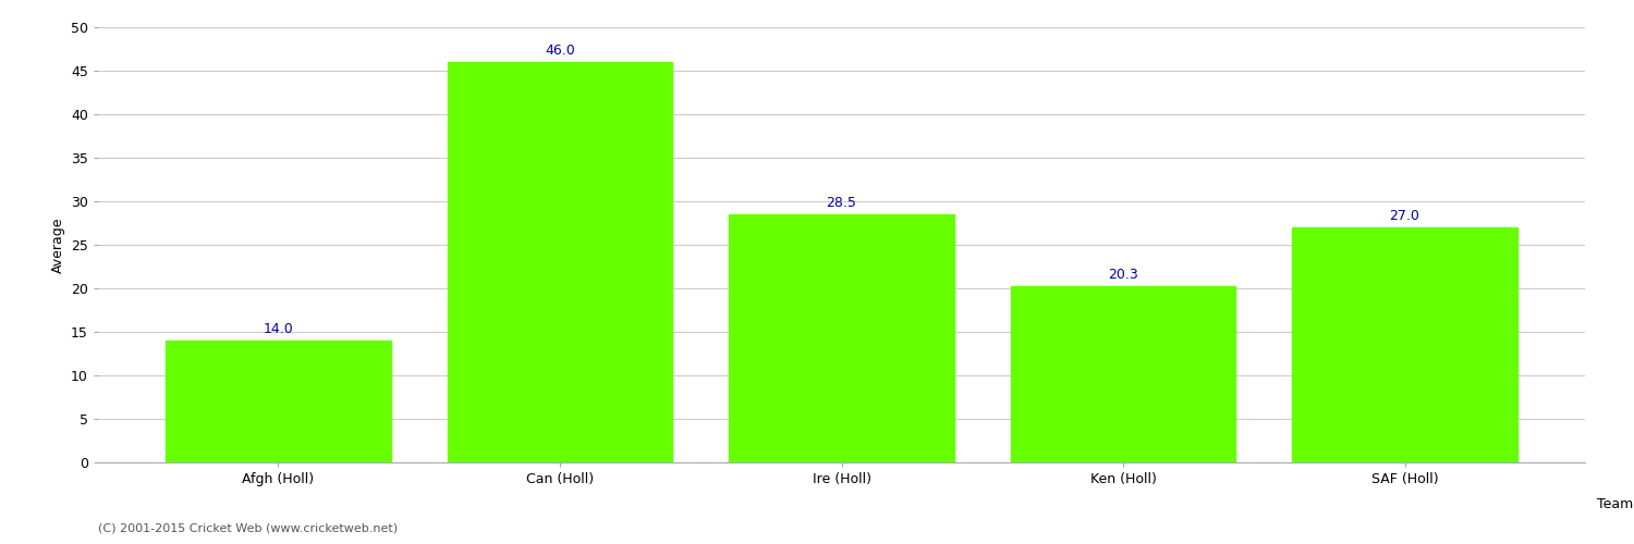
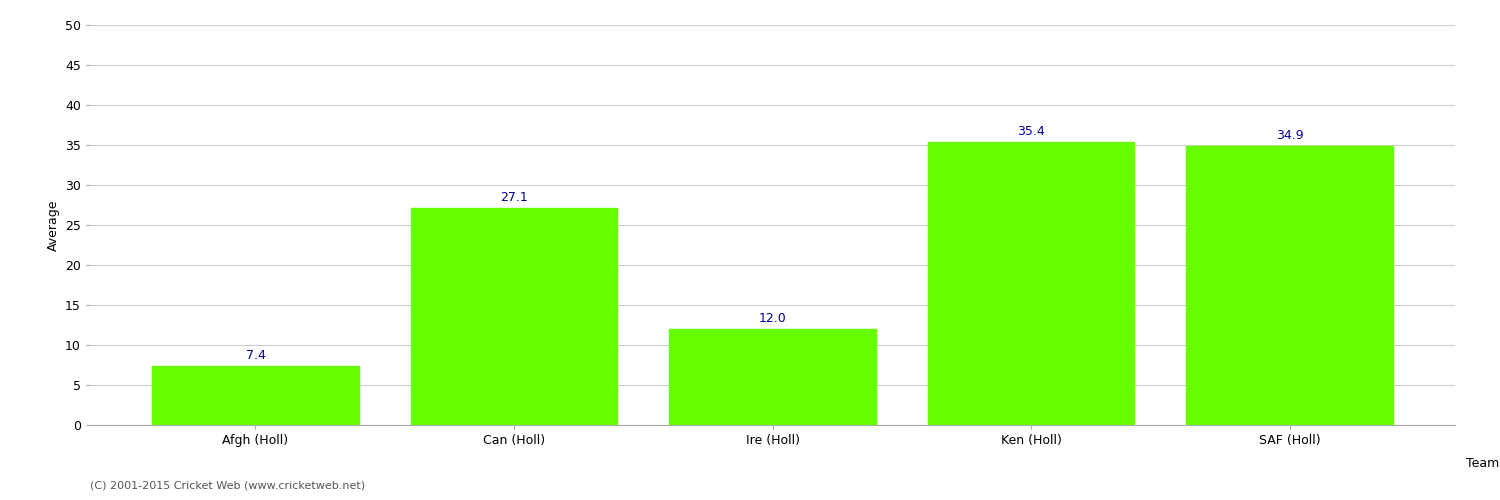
Afgh (Holl): 14.0 -> 7.4
Can (Holl): 46.0 -> 27.1
Ire (Holl): 28.5 -> 12.0
Ken (Holl): 20.3 -> 35.4
SAF (Holl): 27.0 -> 34.9
